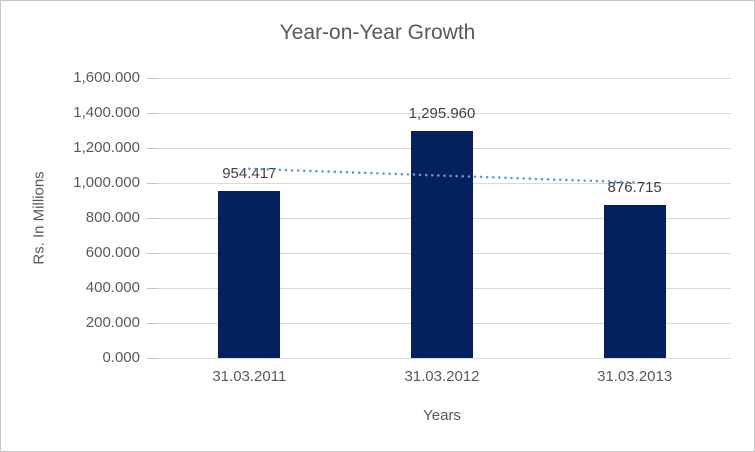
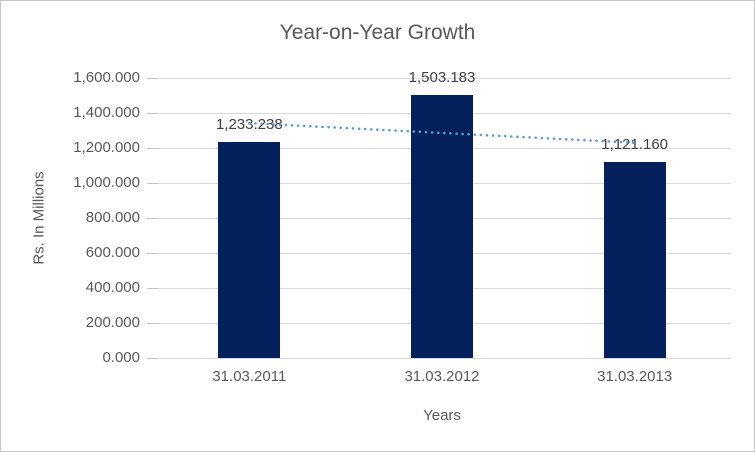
31.03.2011: 954.417 -> 1,233.238
31.03.2012: 1,295.960 -> 1,503.183
31.03.2013: 876.715 -> 1,121.160
